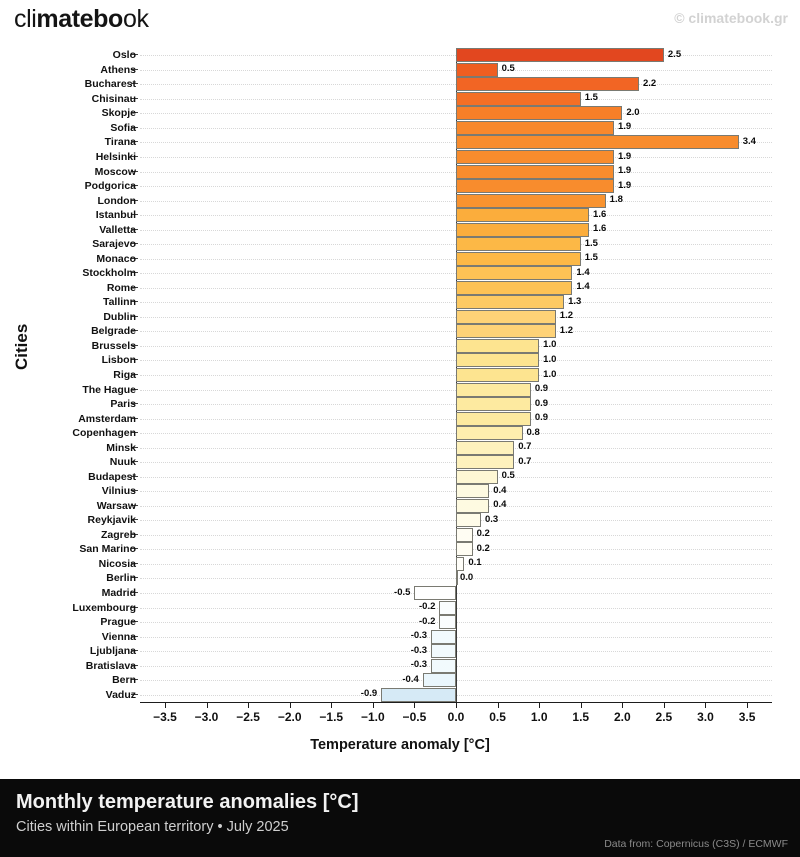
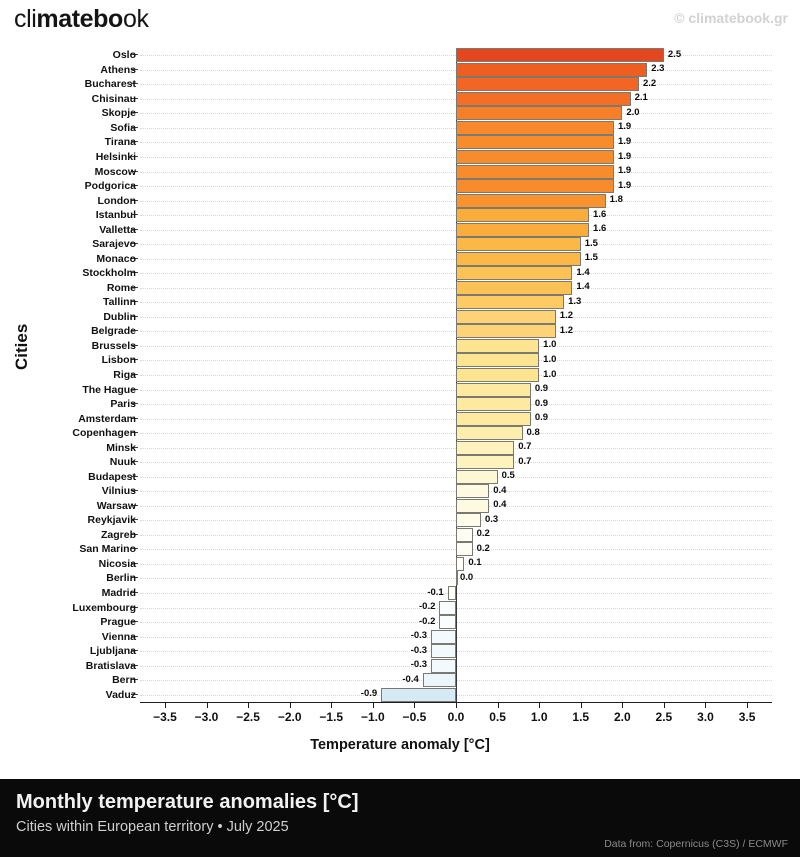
Athens: 0.5 -> 2.3
Chisinau: 1.5 -> 2.1
Tirana: 3.4 -> 1.9
Madrid: -0.5 -> -0.1
